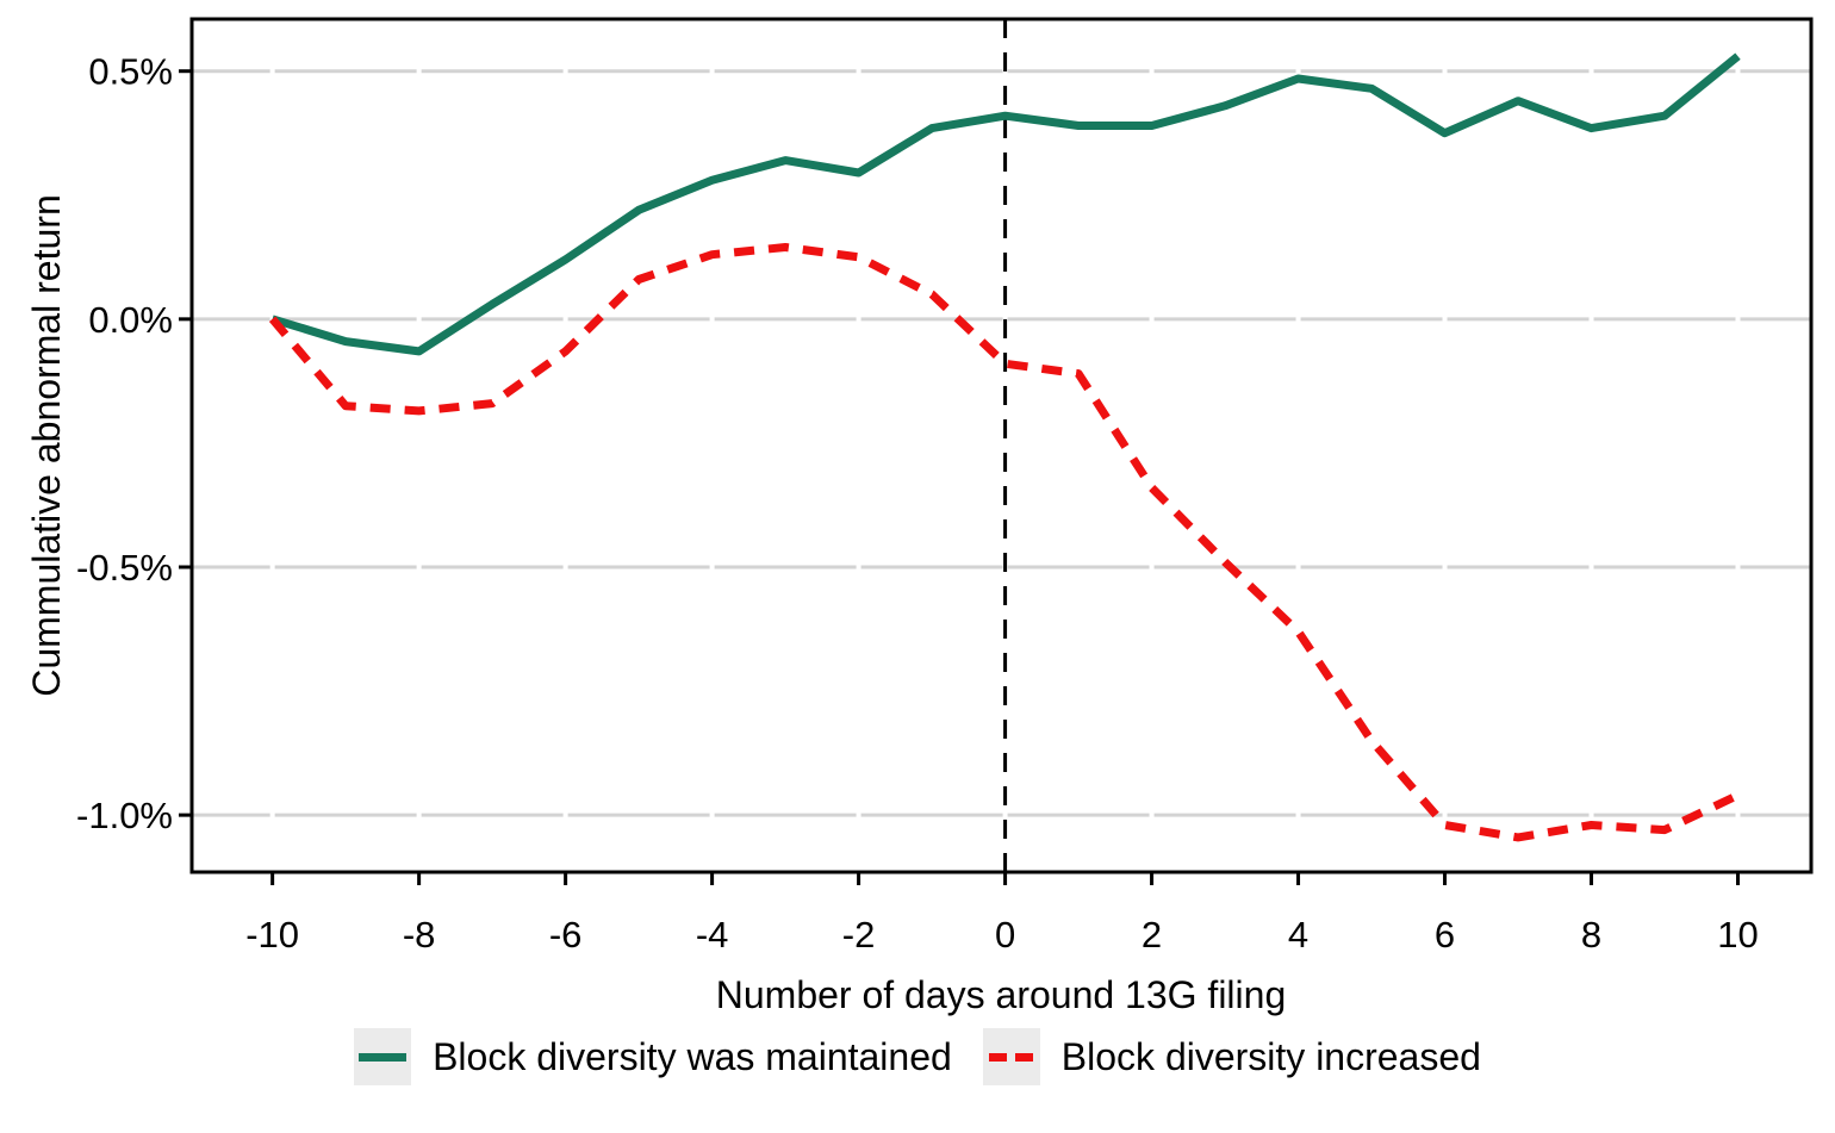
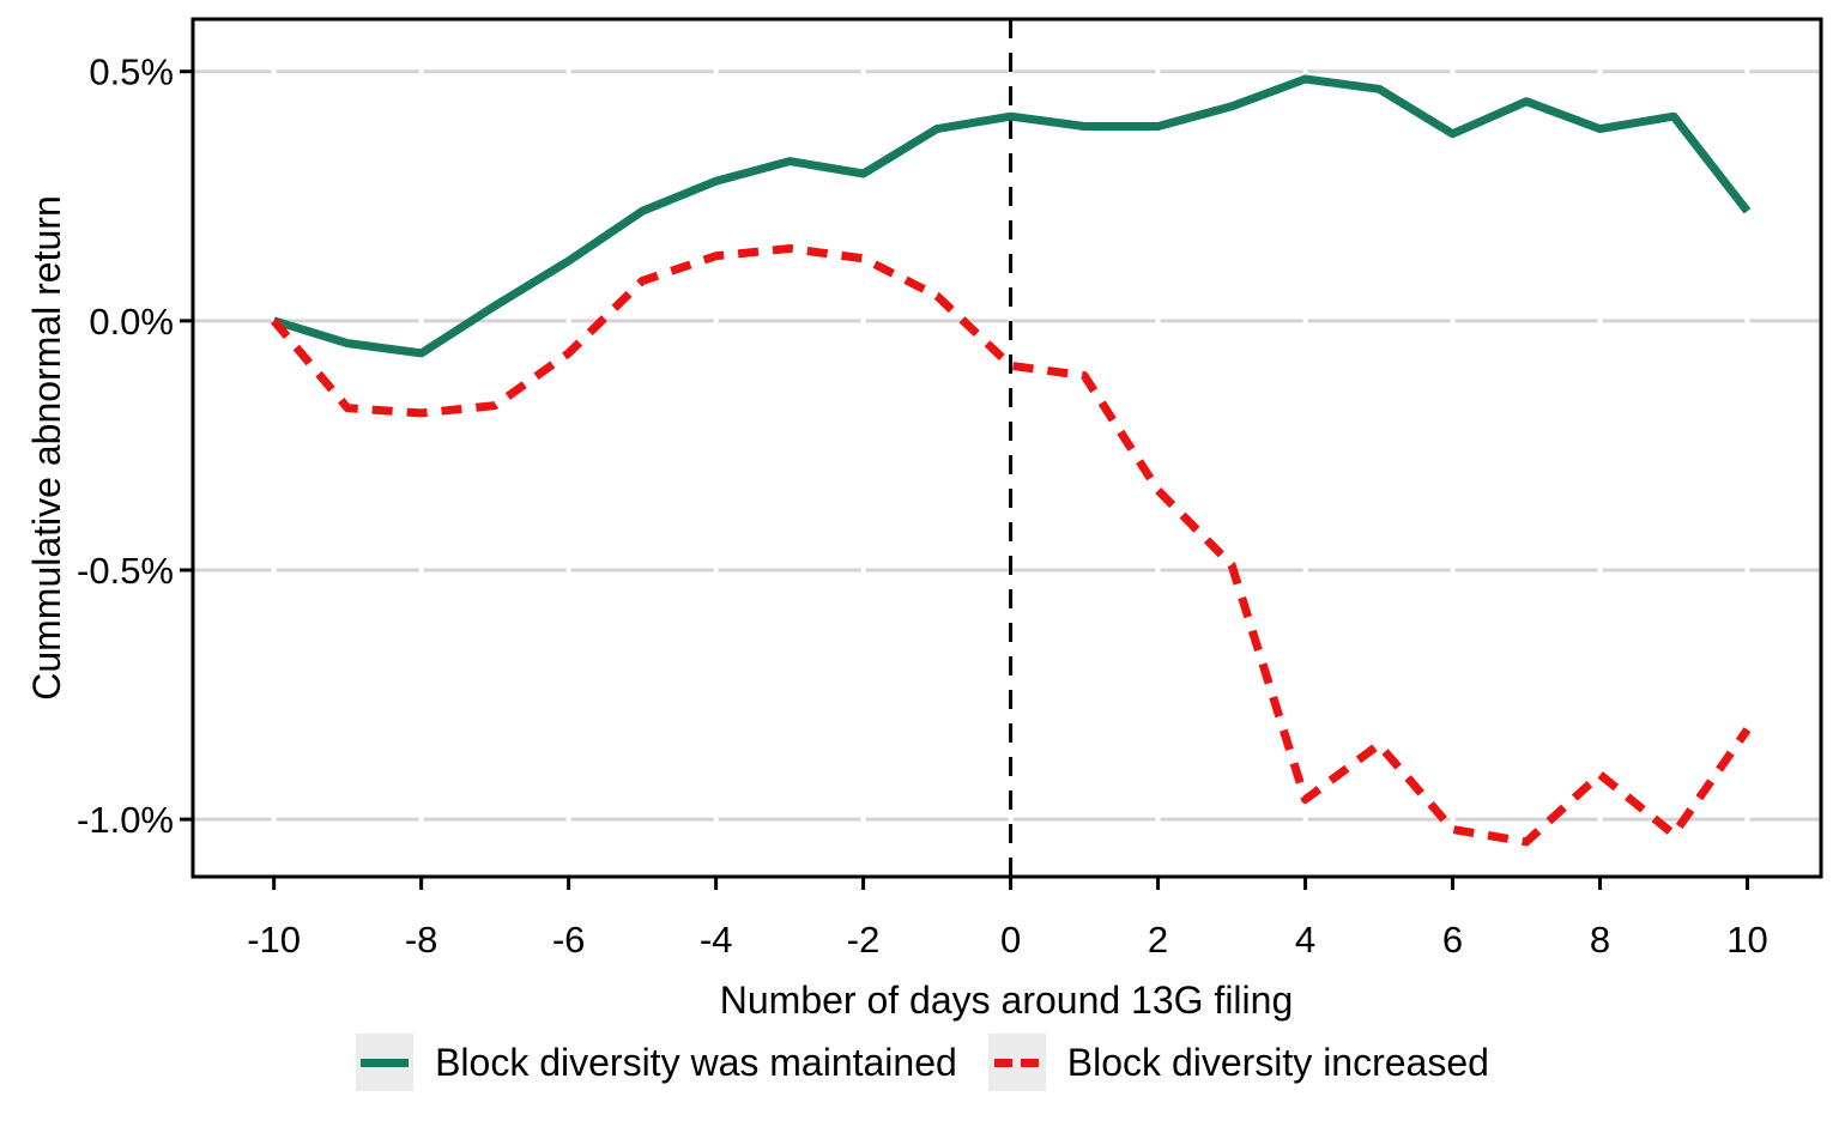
Block diversity increased/4: -0.63% -> -0.96%
Block diversity increased/8: -1.02% -> -0.91%
Block diversity was maintained/10: 0.53% -> 0.22%
Block diversity increased/10: -0.96% -> -0.82%
